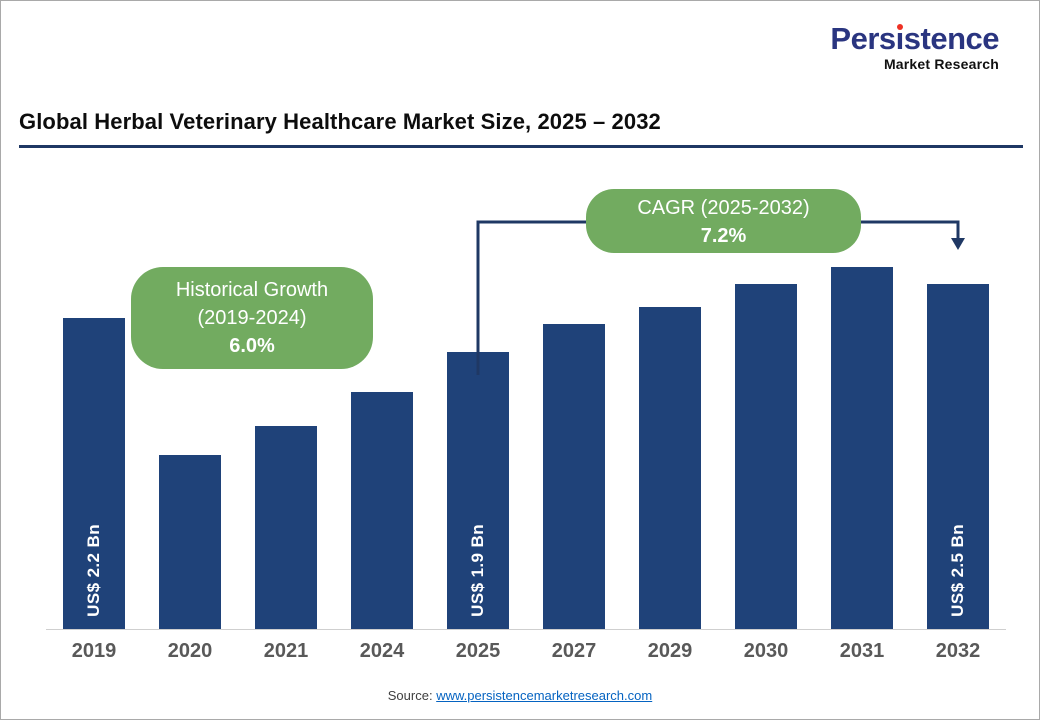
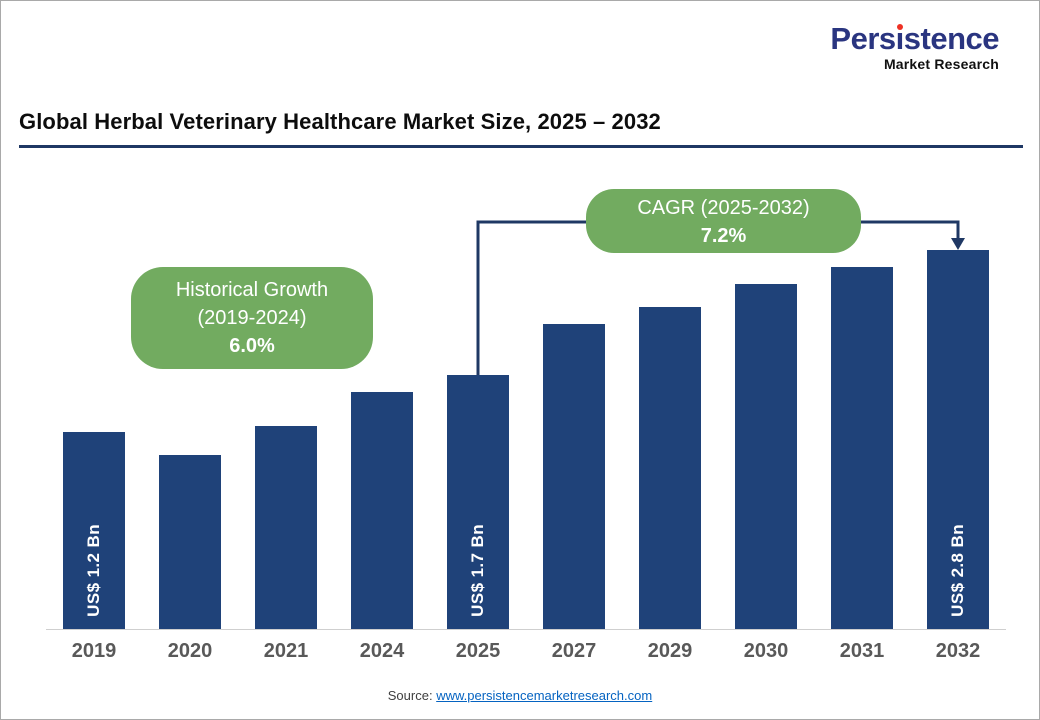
2019: 2.2 -> 1.2
2025: 1.9 -> 1.7
2032: 2.5 -> 2.8
